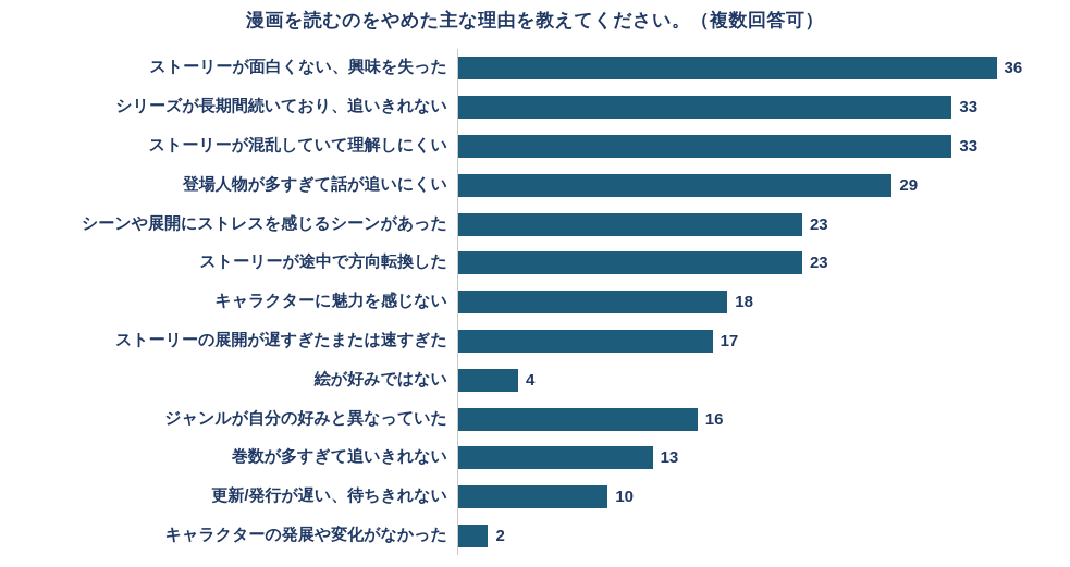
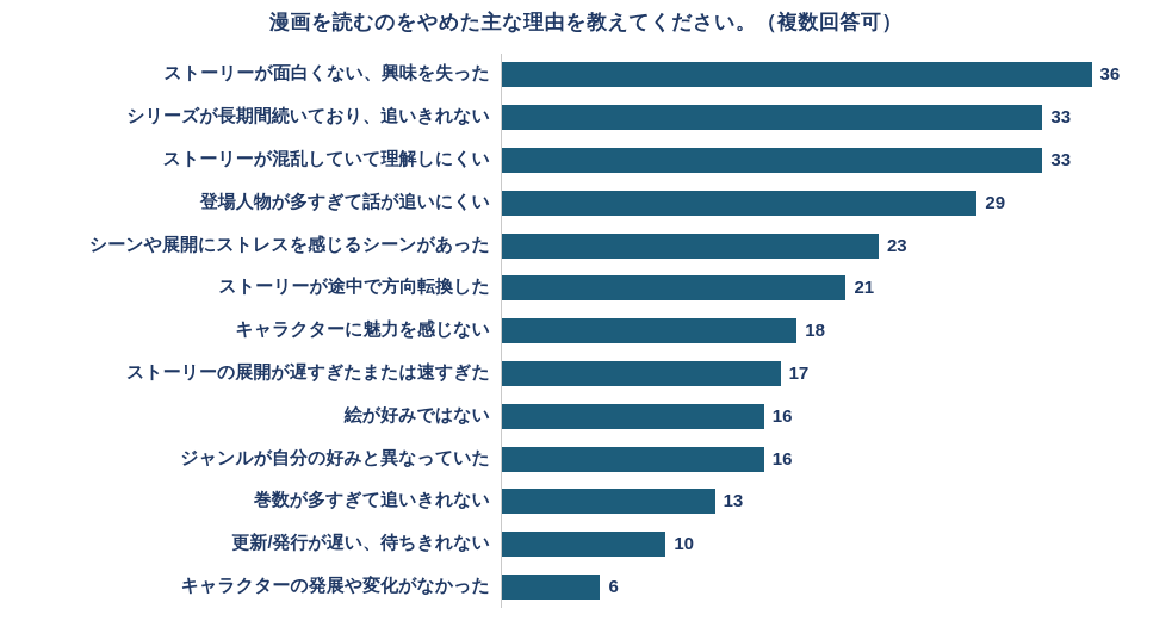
ストーリーが途中で方向転換した: 23 -> 21
絵が好みではない: 4 -> 16
キャラクターの発展や変化がなかった: 2 -> 6
